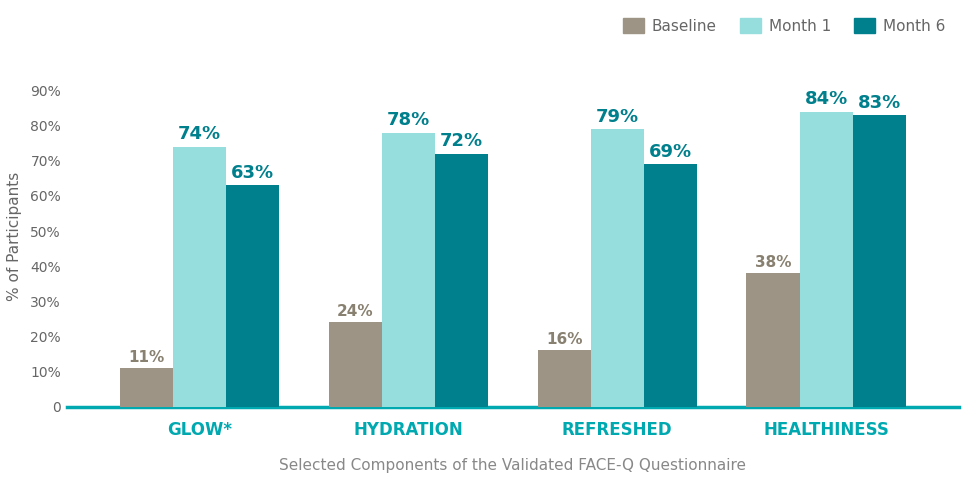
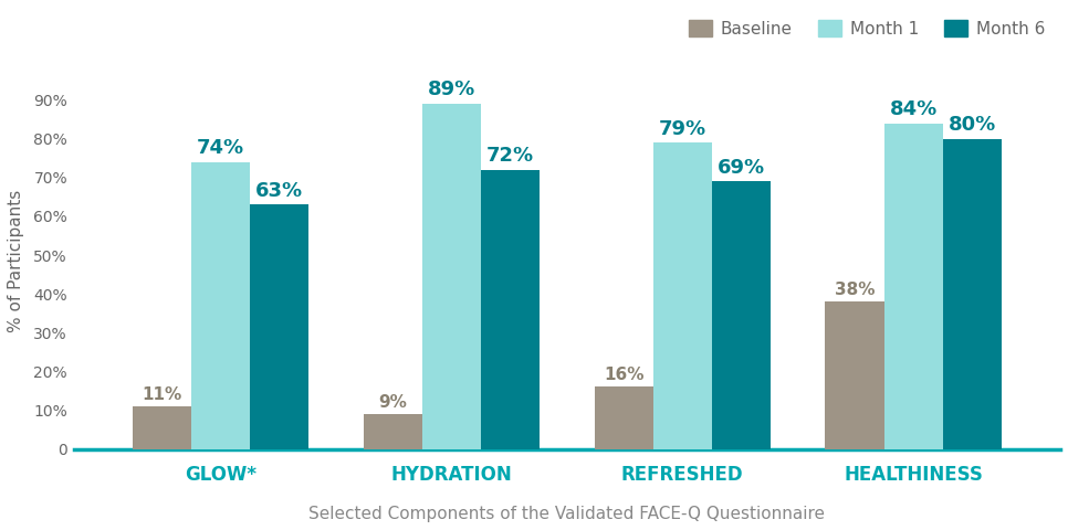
Baseline/HYDRATION: 24% -> 9%
Month 1/HYDRATION: 78% -> 89%
Month 6/HEALTHINESS: 83% -> 80%
